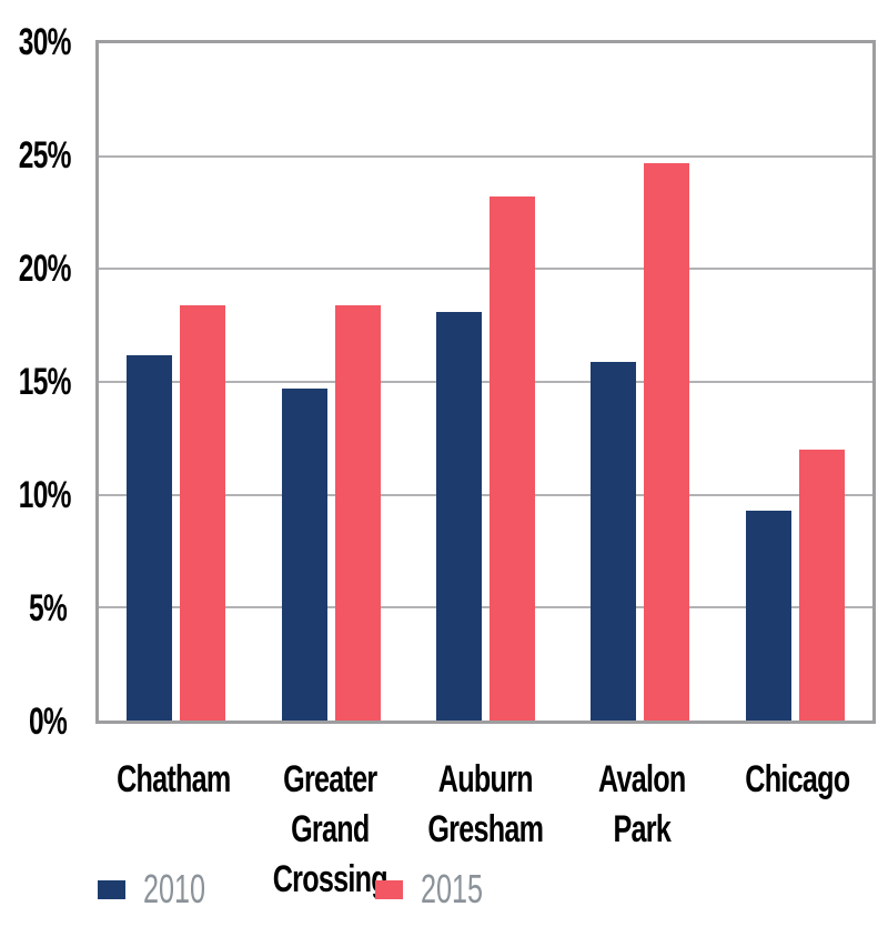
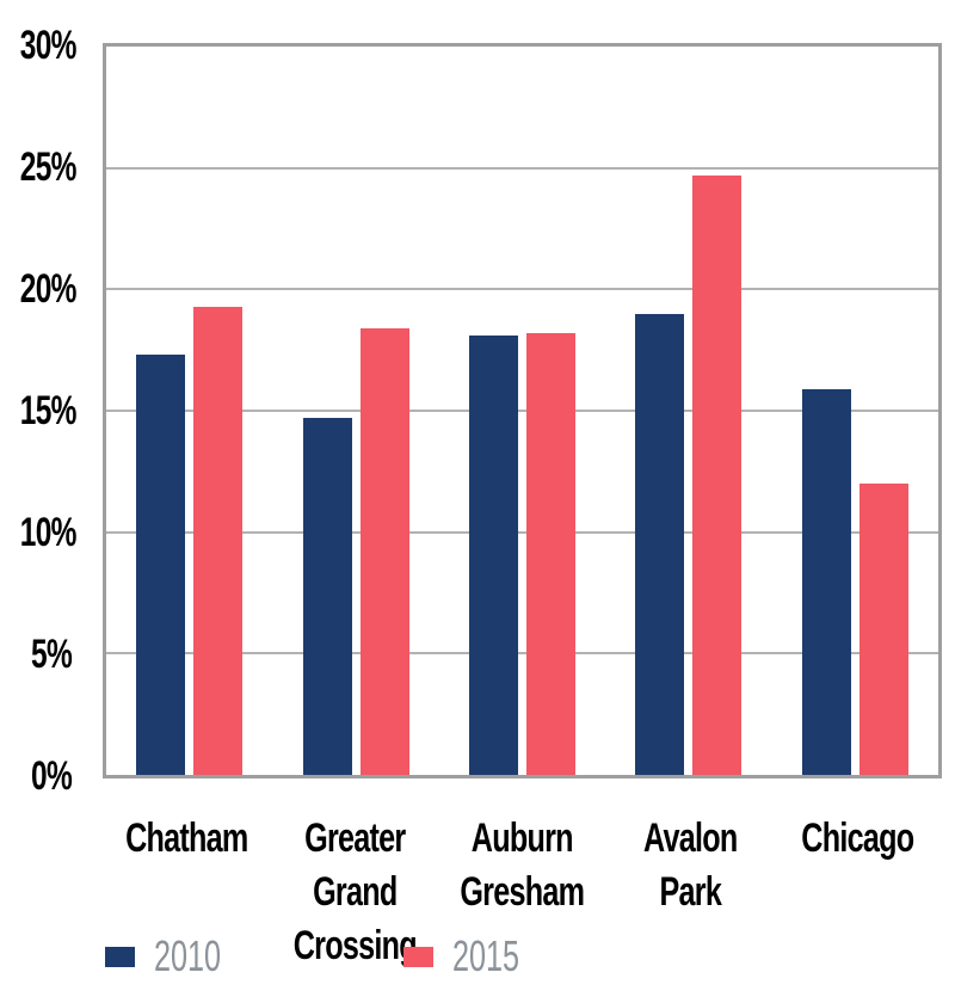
2010/Chatham: 16.2% -> 17.3%
2015/Chatham: 18.4% -> 19.3%
2015/Auburn Gresham: 23.2% -> 18.2%
2010/Avalon Park: 15.9% -> 19.0%
2010/Chicago: 9.3% -> 15.9%
